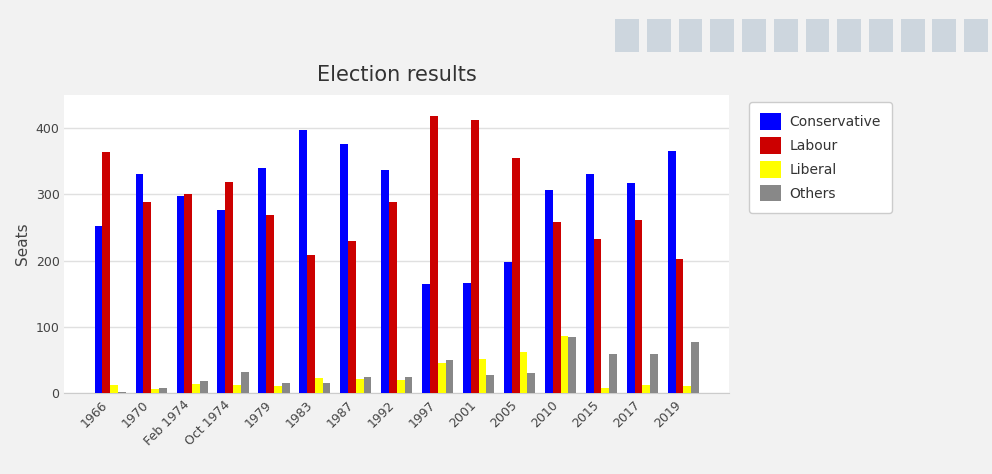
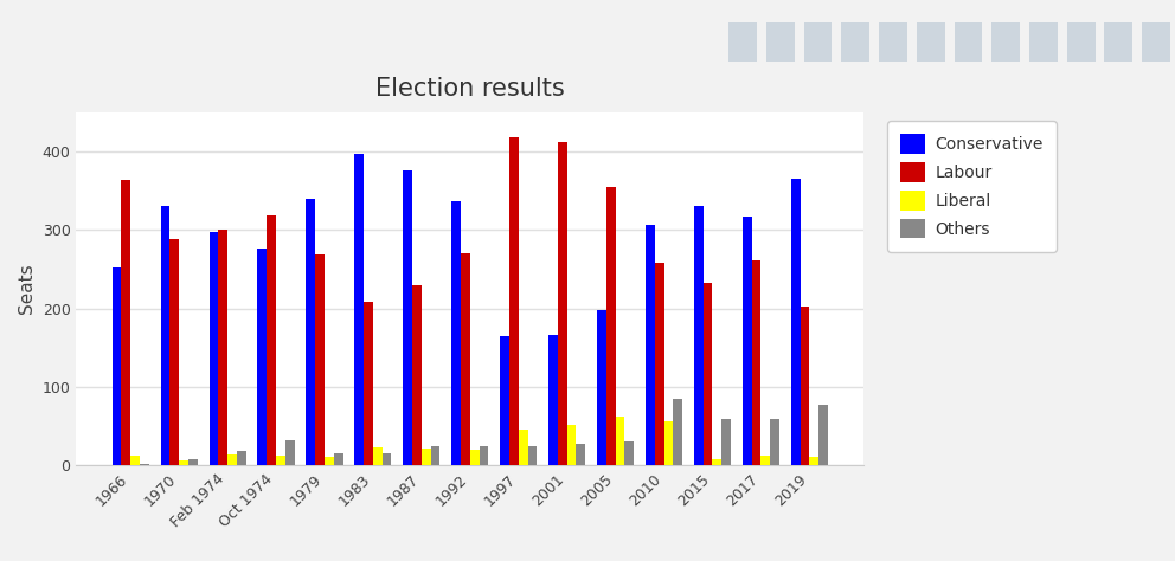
Labour/1992: 288 -> 271
Others/1997: 50 -> 25
Liberal/2010: 86 -> 57
